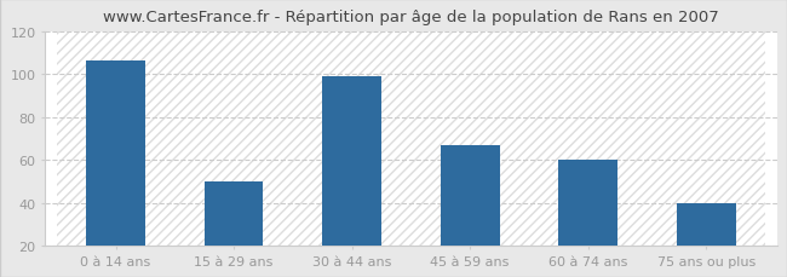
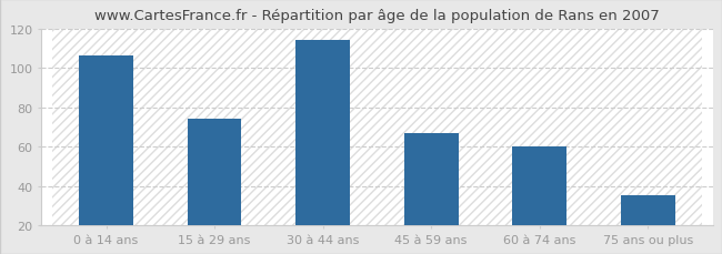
15 à 29 ans: 50 -> 74
30 à 44 ans: 99 -> 114
75 ans ou plus: 40 -> 35
